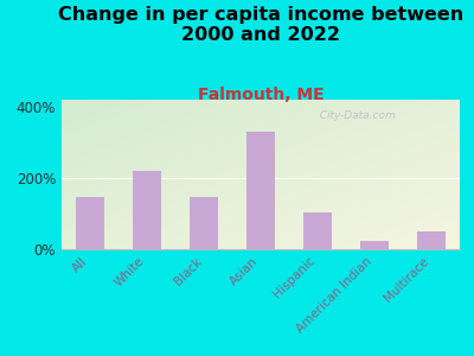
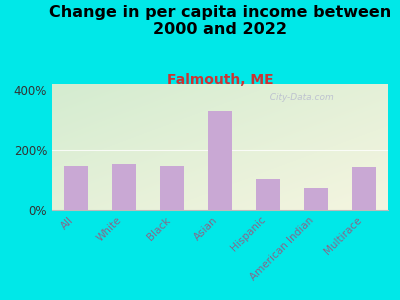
White: 220% -> 152%
American Indian: 25% -> 75%
Multirace: 50% -> 145%
